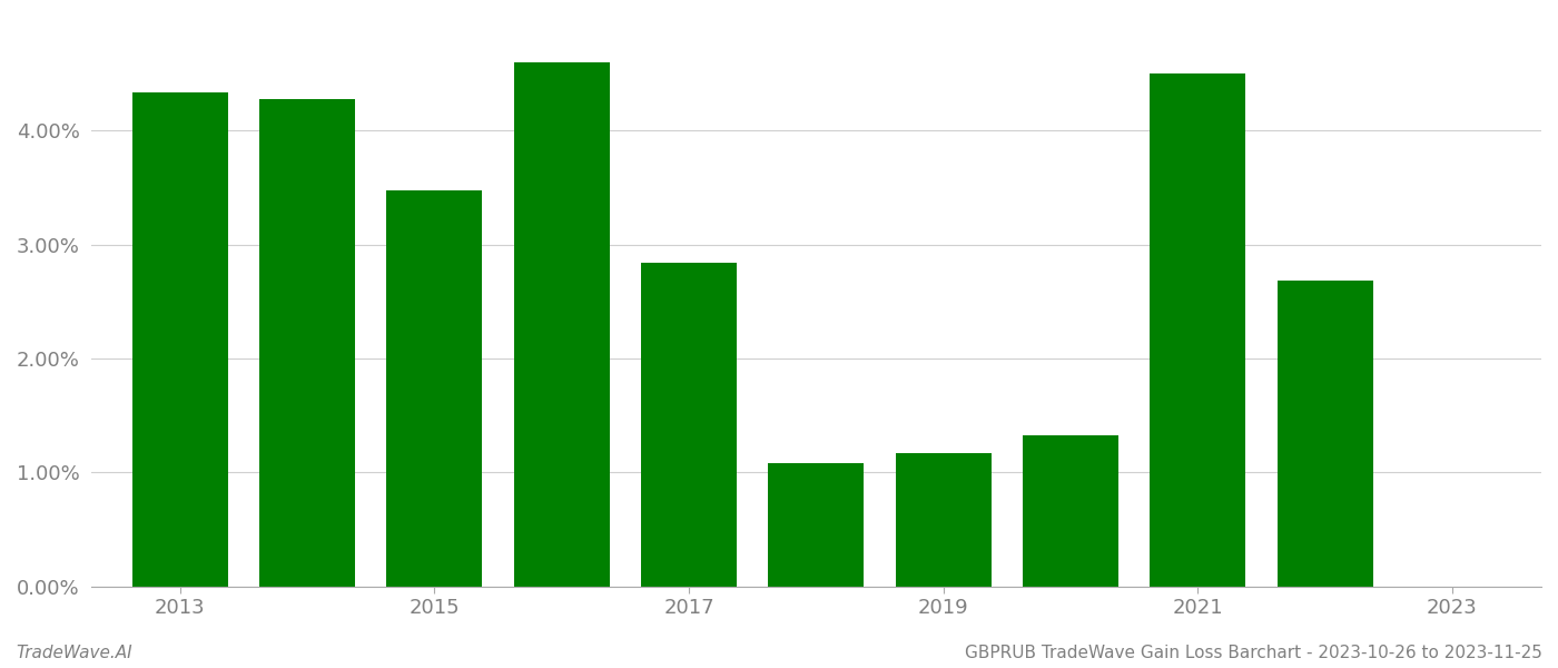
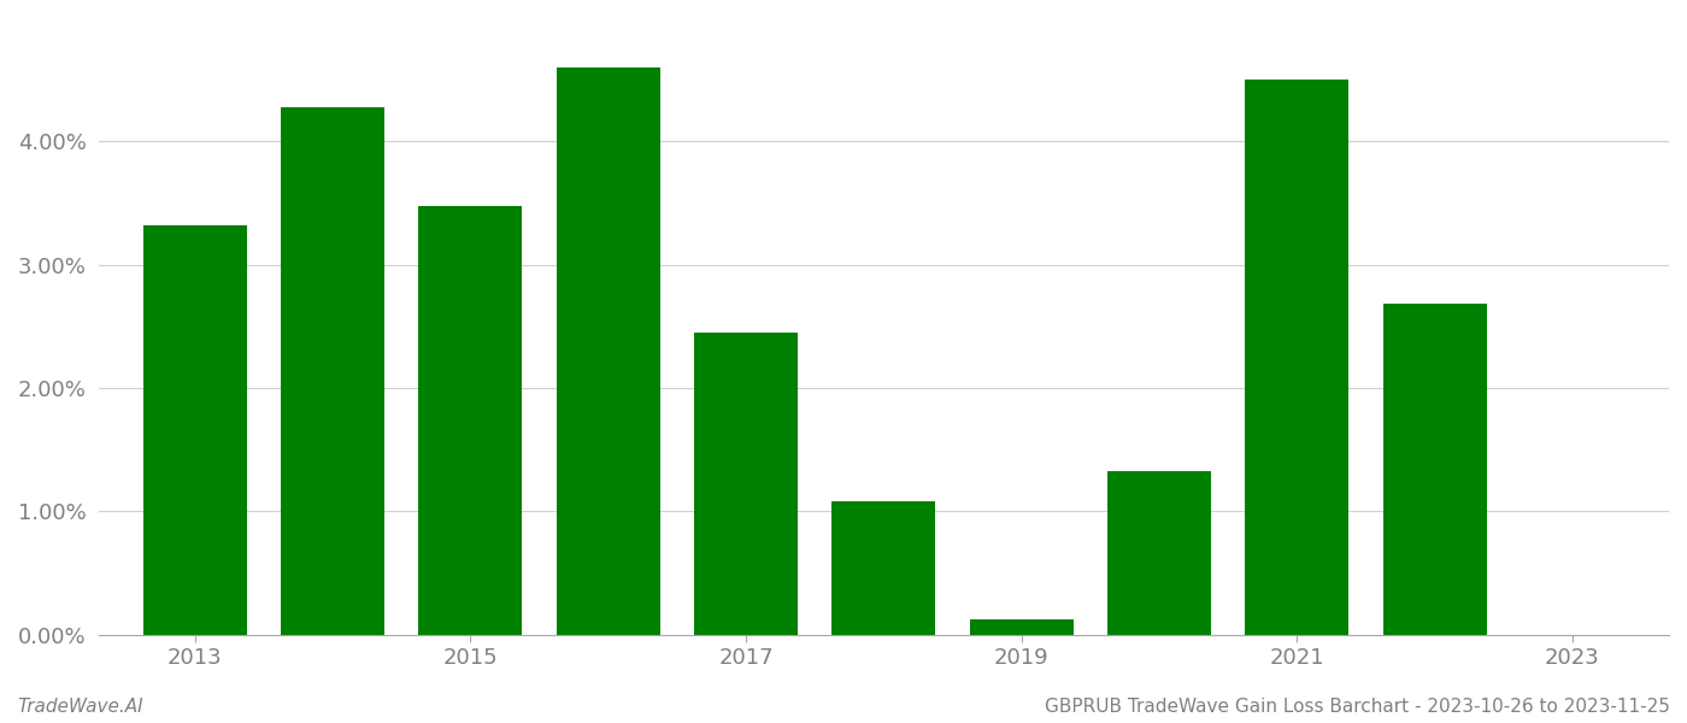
2013: 4.34% -> 3.32%
2017: 2.84% -> 2.45%
2019: 1.17% -> 0.12%
